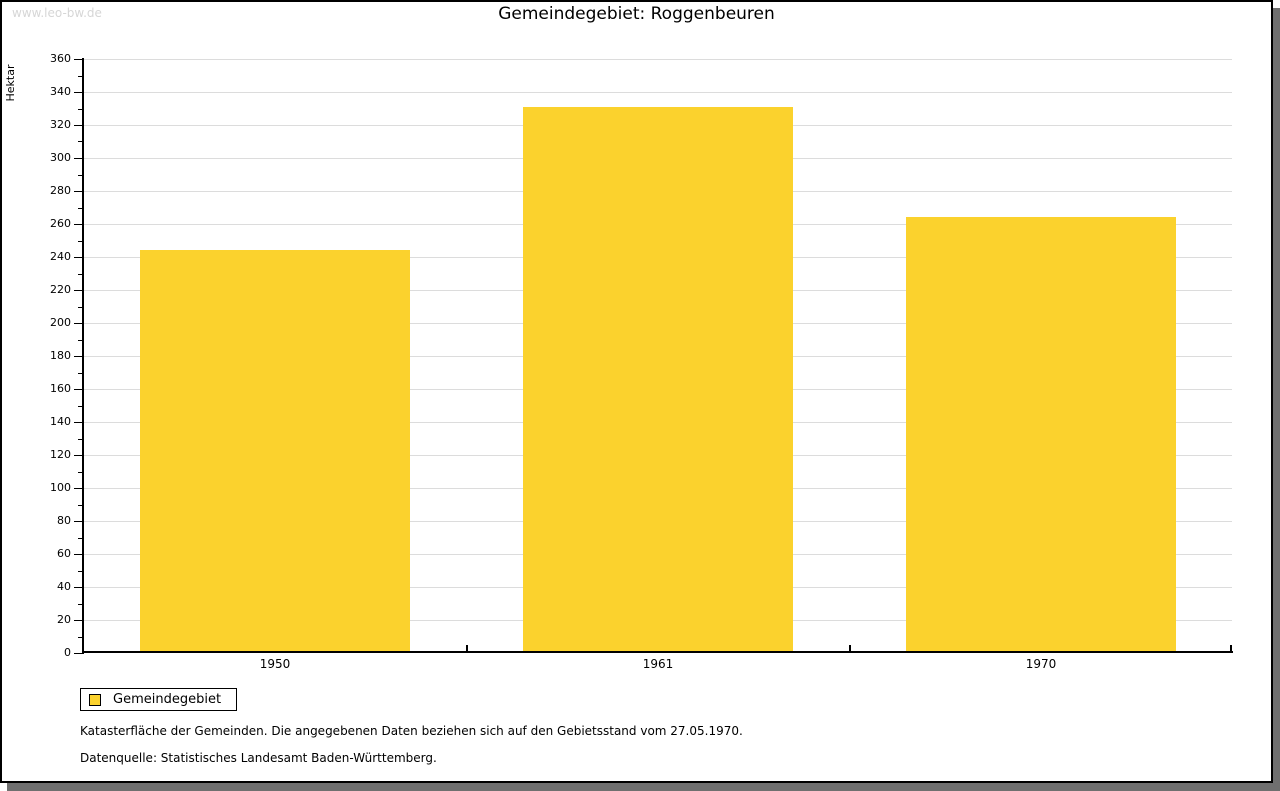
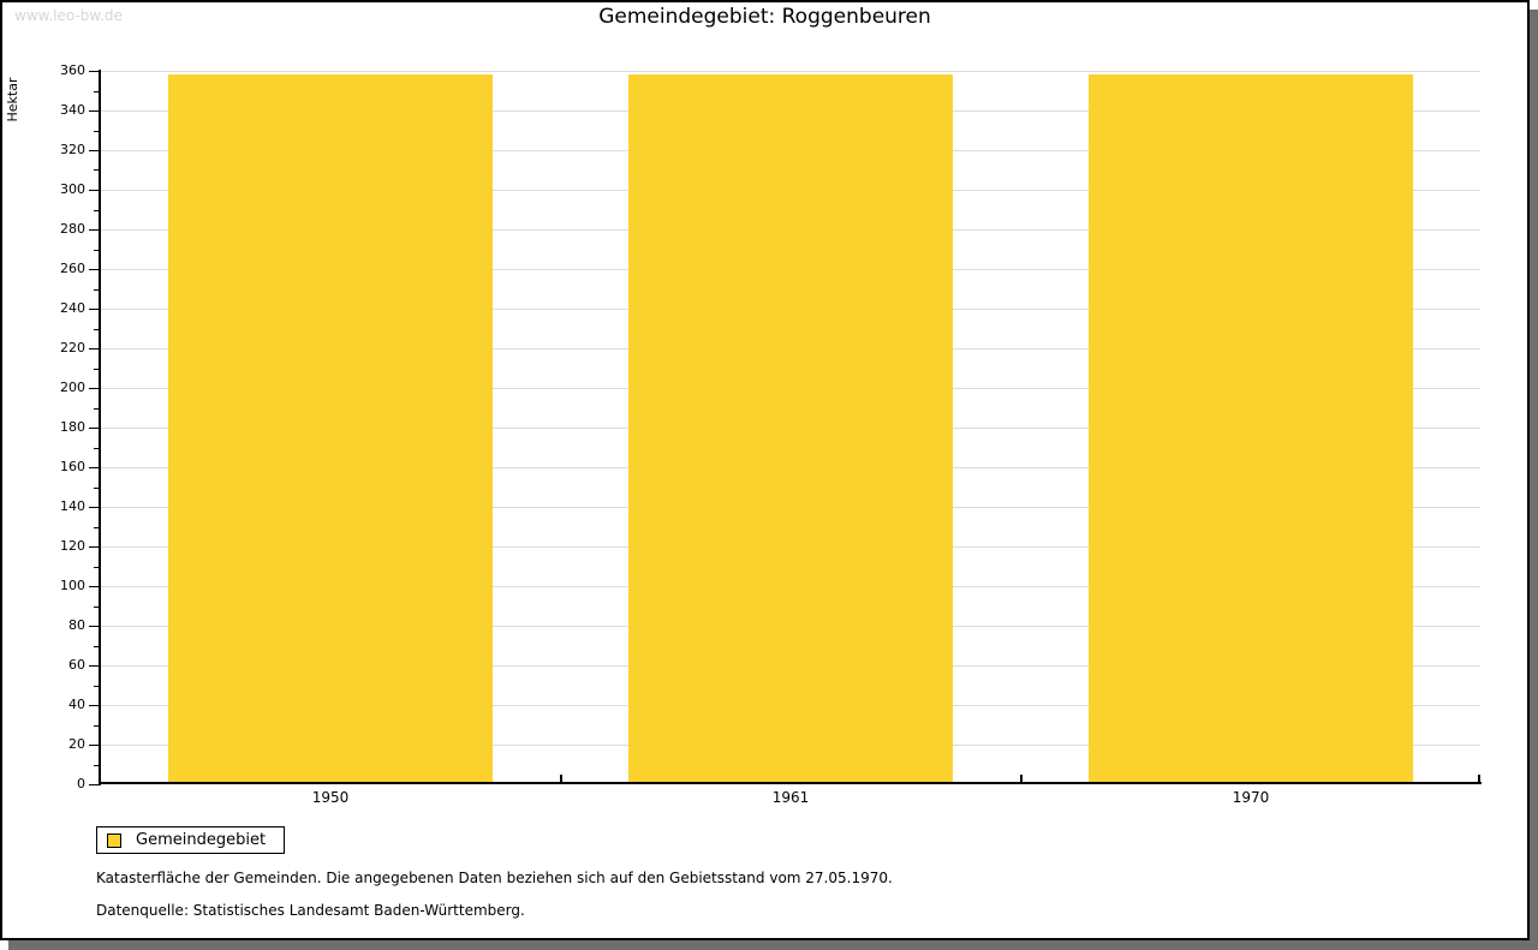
1950: 244 -> 358
1961: 331 -> 358
1970: 264 -> 358
